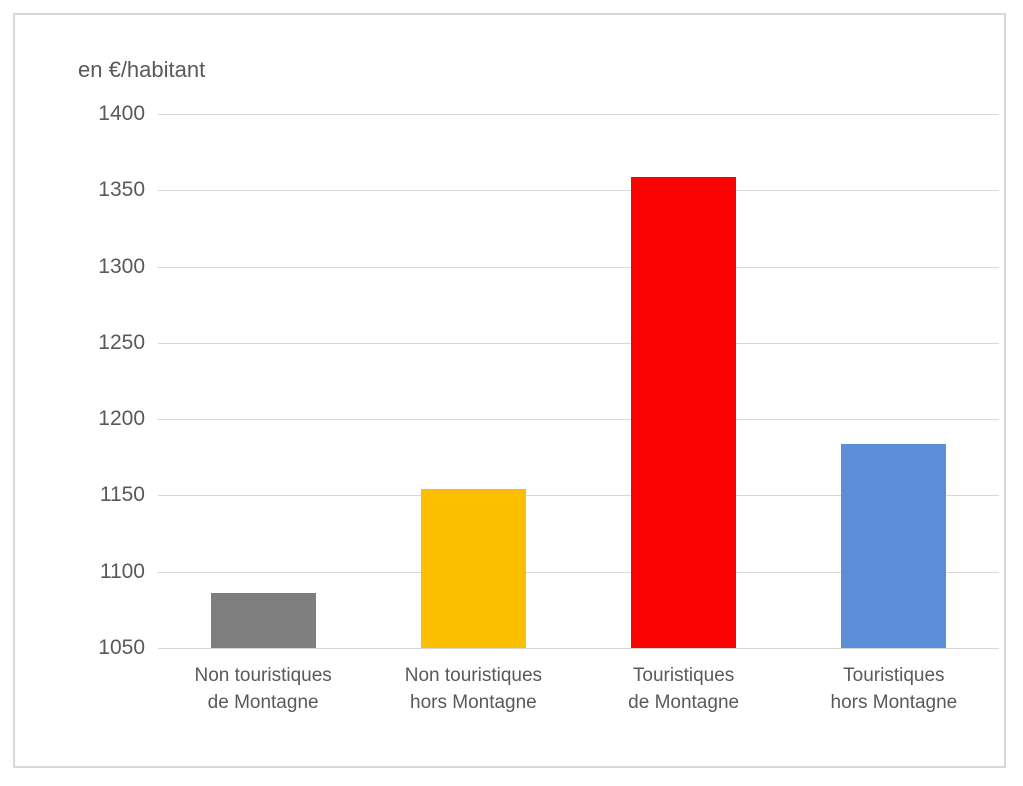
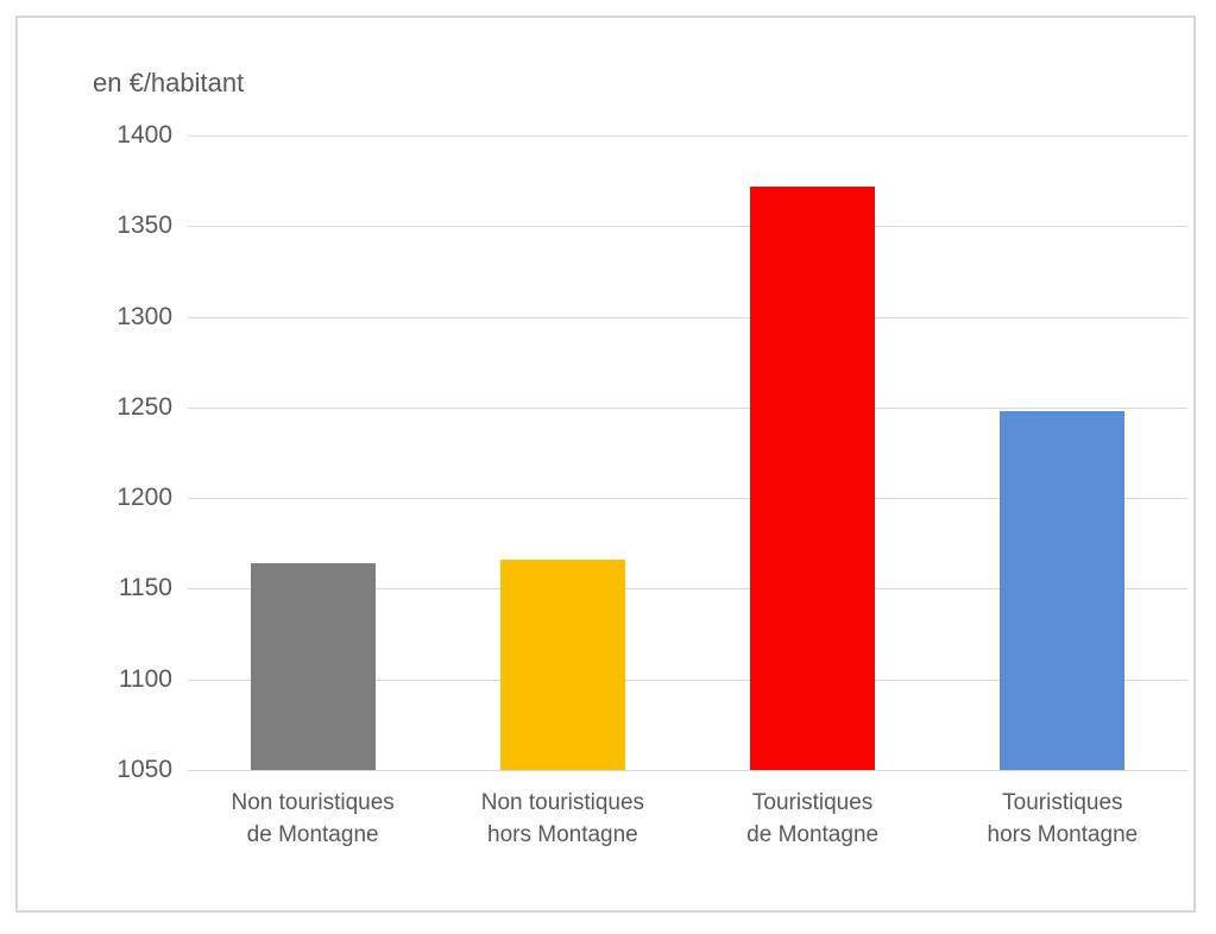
Non touristiques de Montagne: 1086 -> 1164
Non touristiques hors Montagne: 1154 -> 1166
Touristiques de Montagne: 1359 -> 1372
Touristiques hors Montagne: 1184 -> 1248
